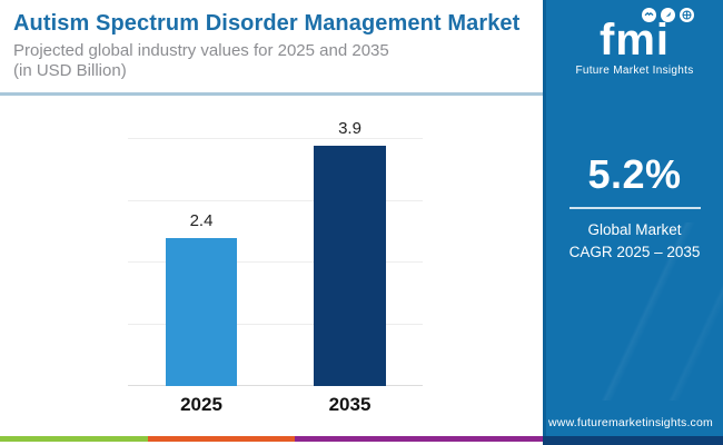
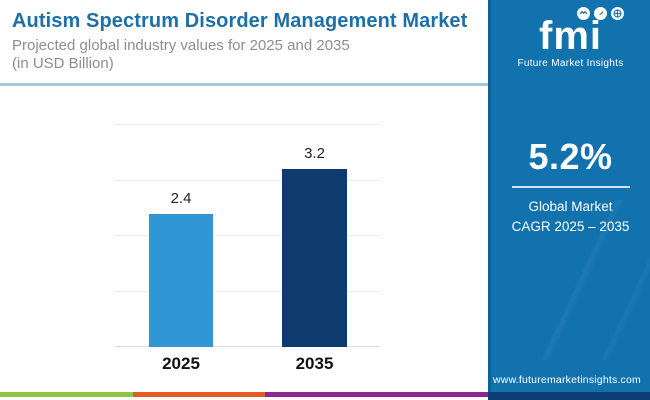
2035: 3.9 -> 3.2
